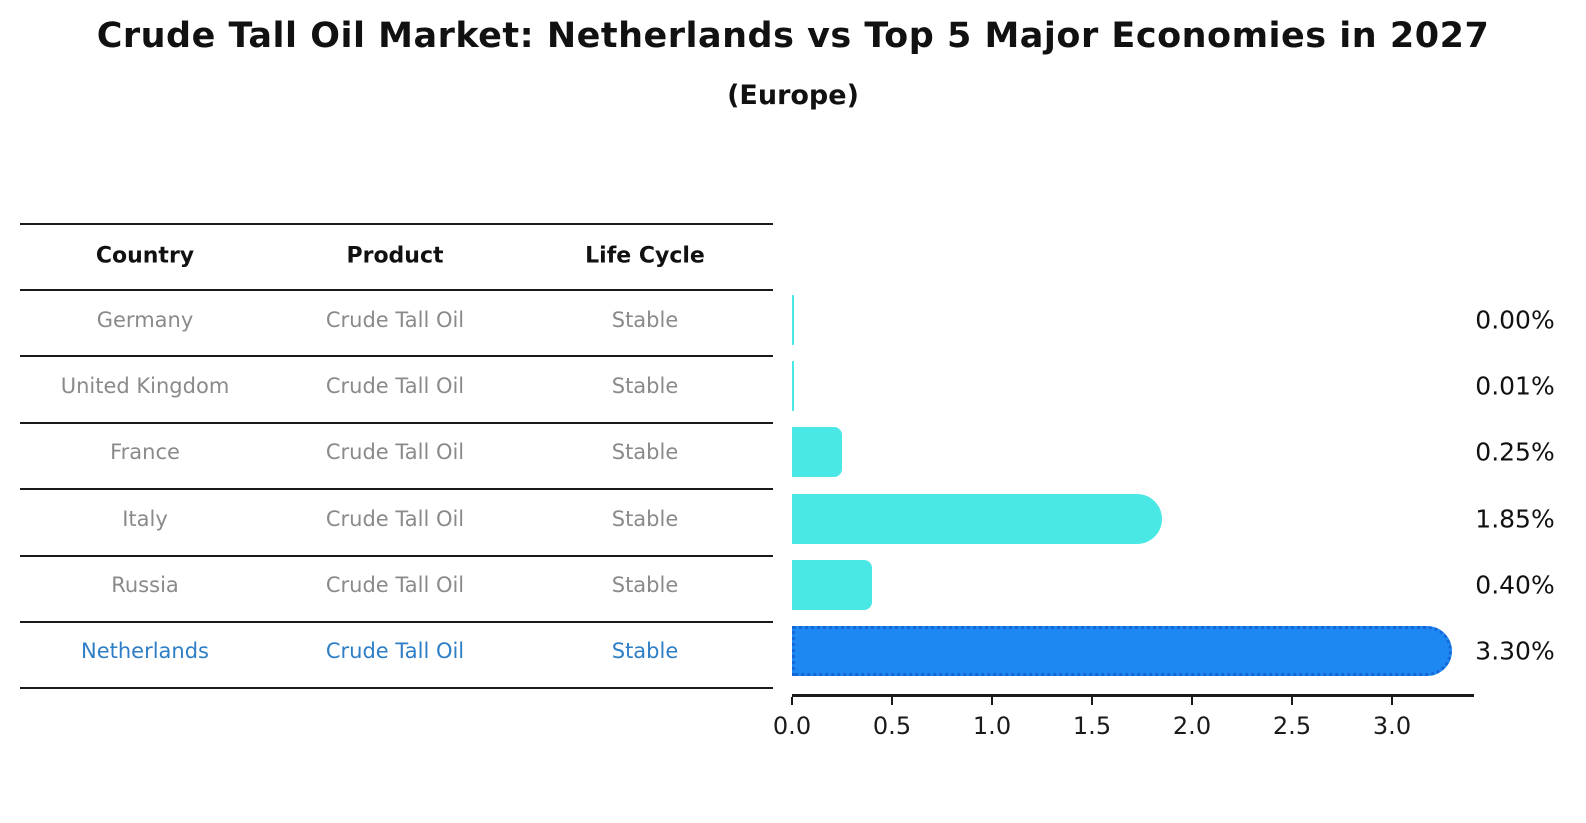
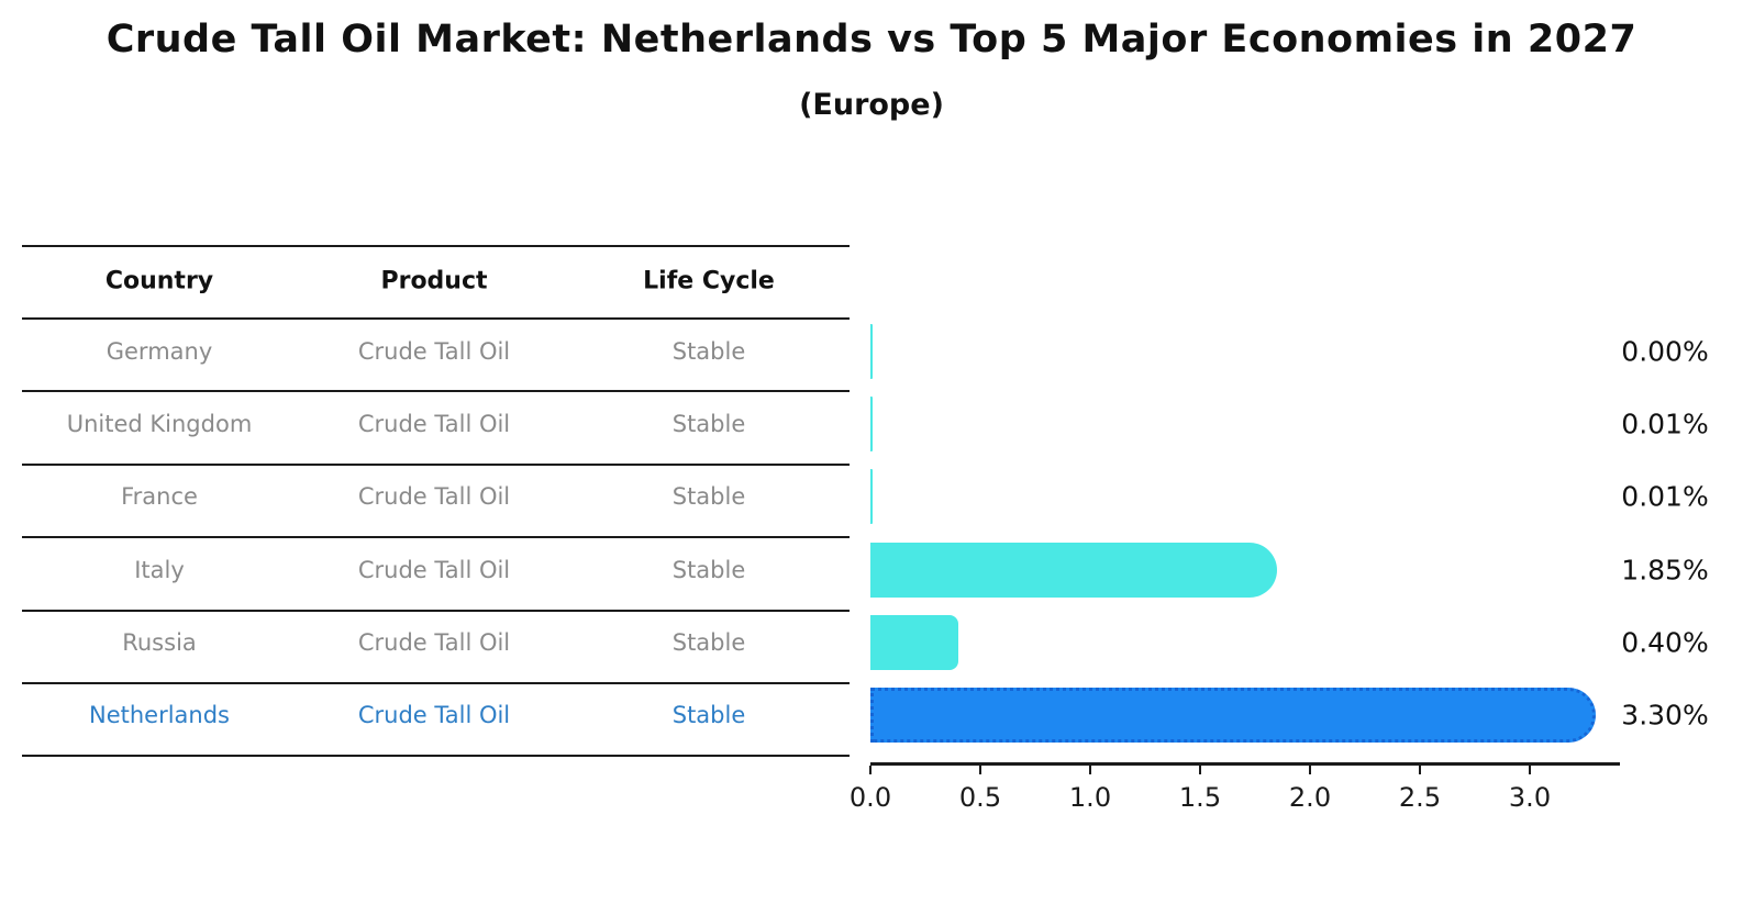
France: 0.25% -> 0.01%
